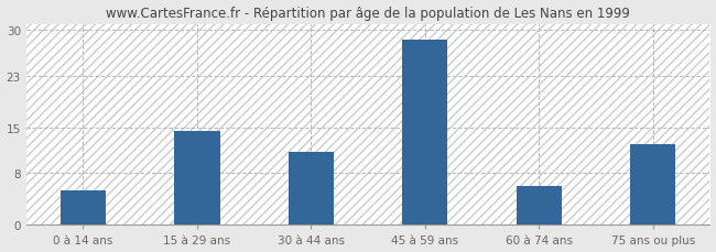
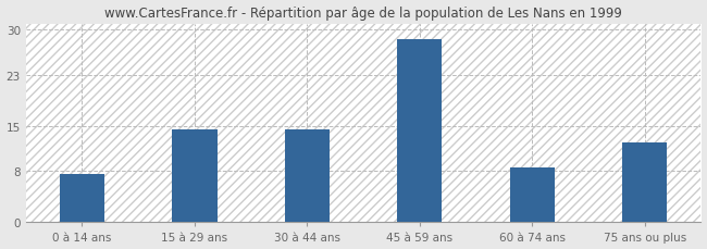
0 à 14 ans: 5.4 -> 7.5
30 à 44 ans: 11.2 -> 14.5
60 à 74 ans: 6.0 -> 8.5
